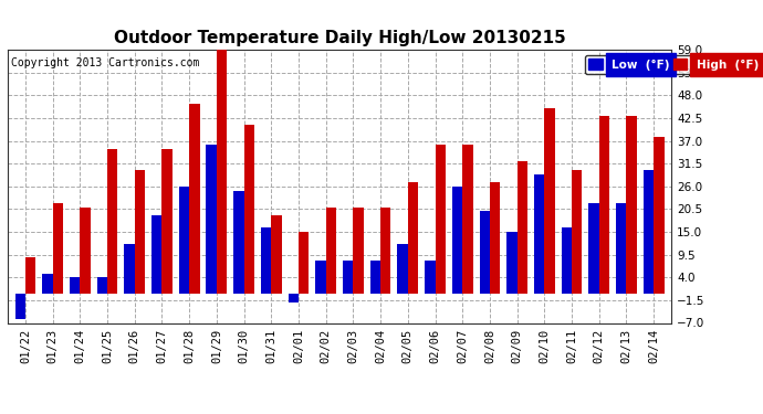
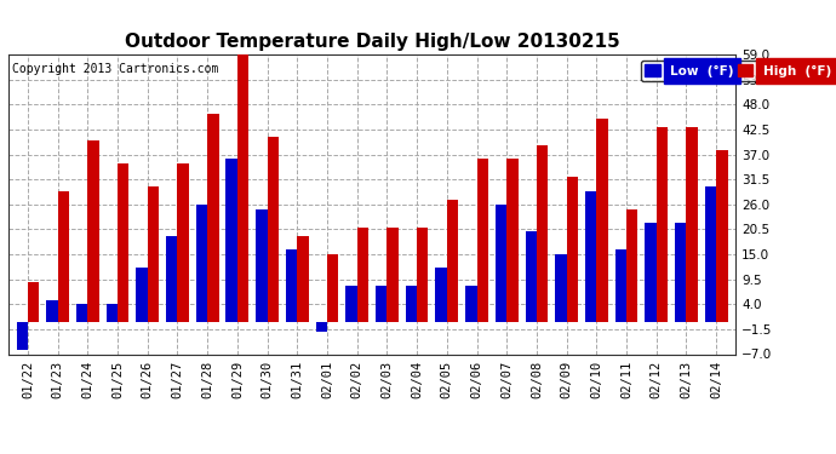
High (°F)/01/23: 22 -> 29
High (°F)/01/24: 21 -> 40
High (°F)/02/08: 27 -> 39
High (°F)/02/11: 30 -> 25
